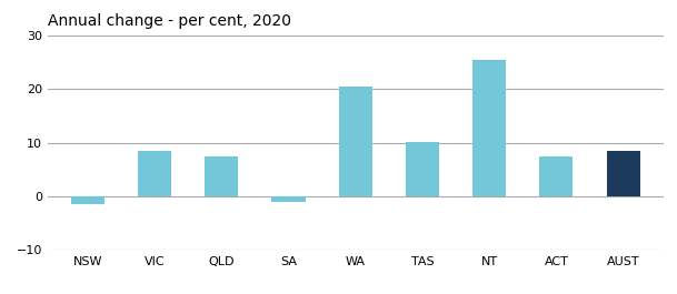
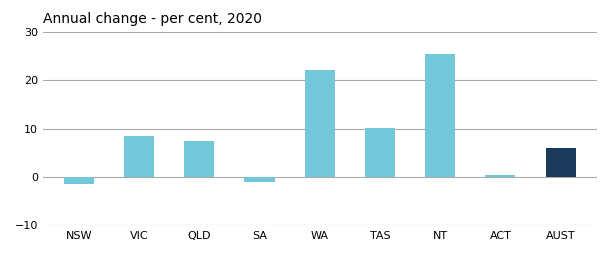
WA: 20.5 -> 22.0
ACT: 7.5 -> 0.3
AUST: 8.5 -> 6.0
